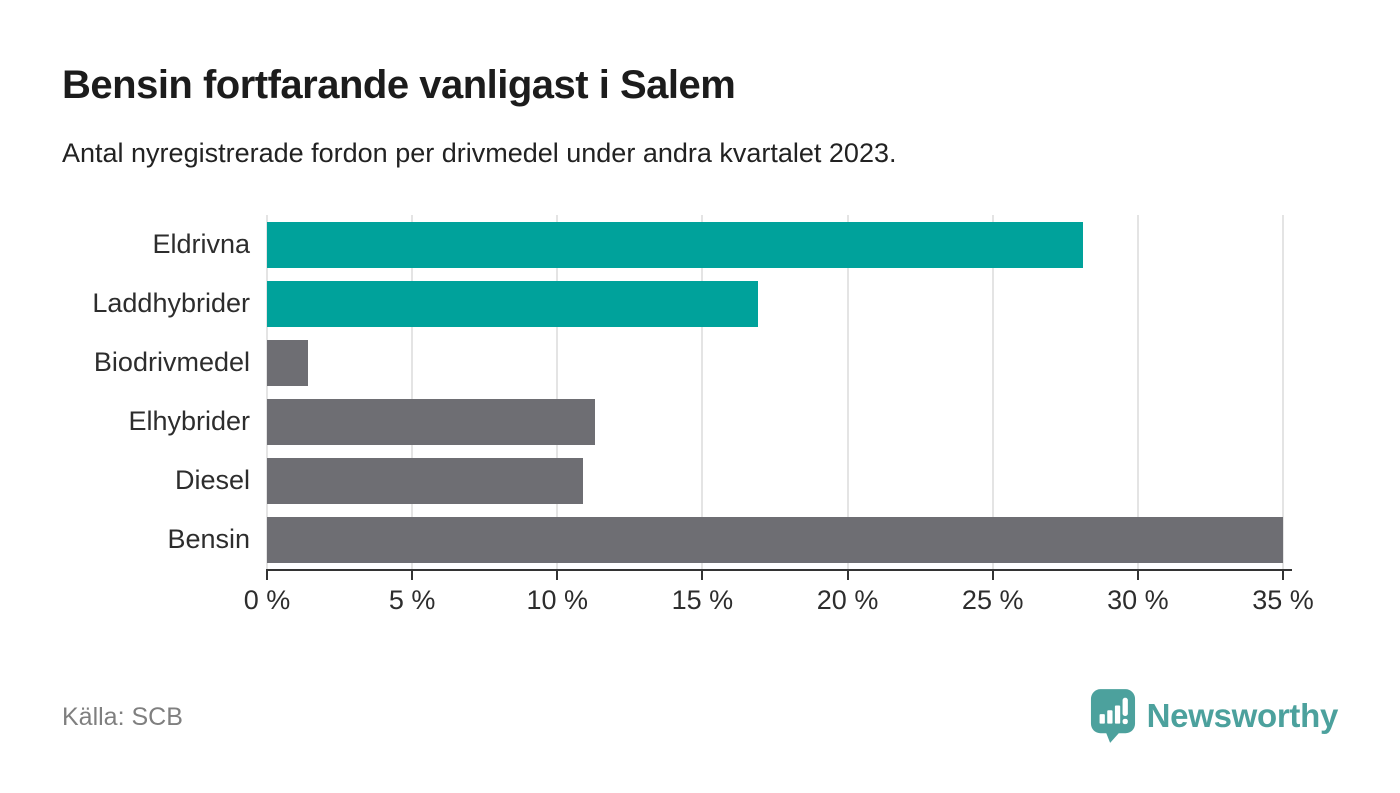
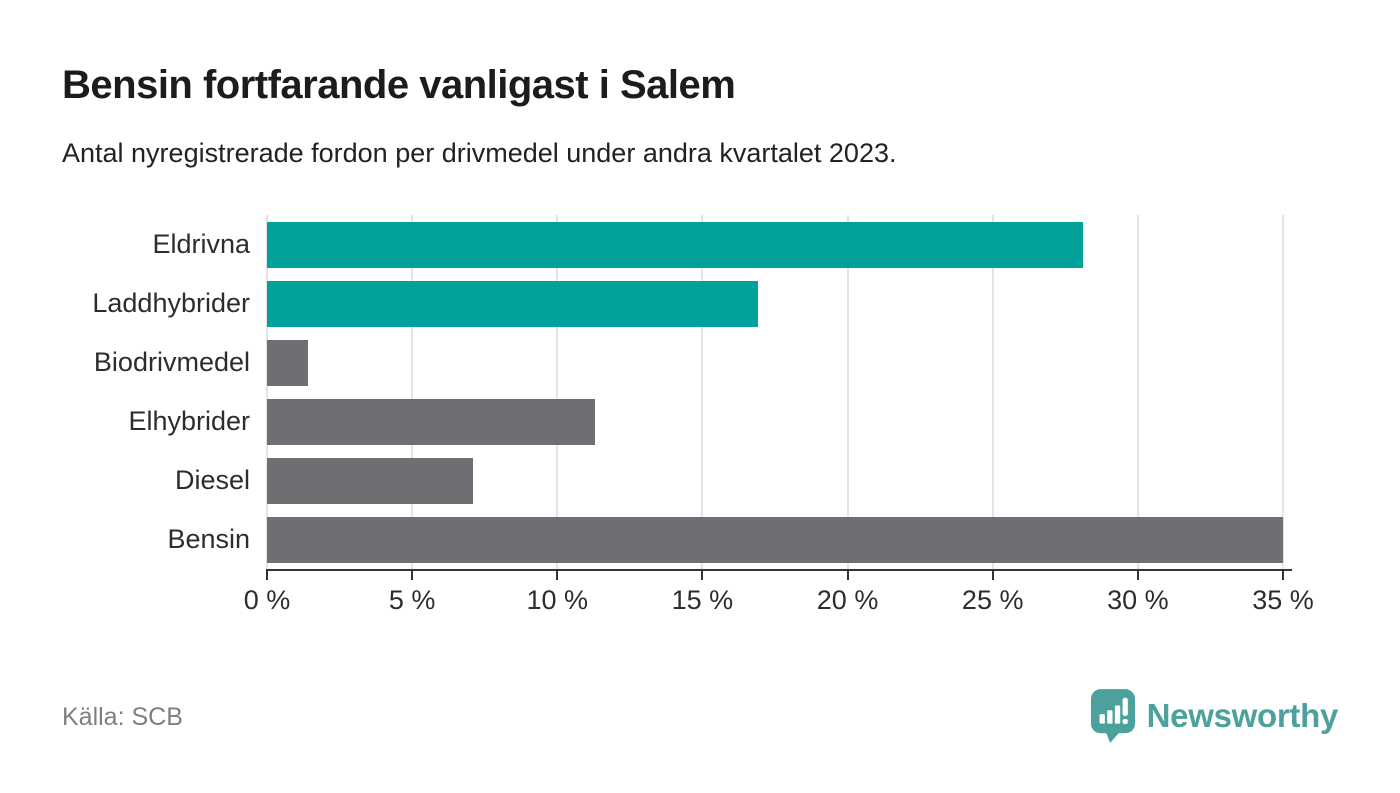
Diesel: 10.9% -> 7.1%
